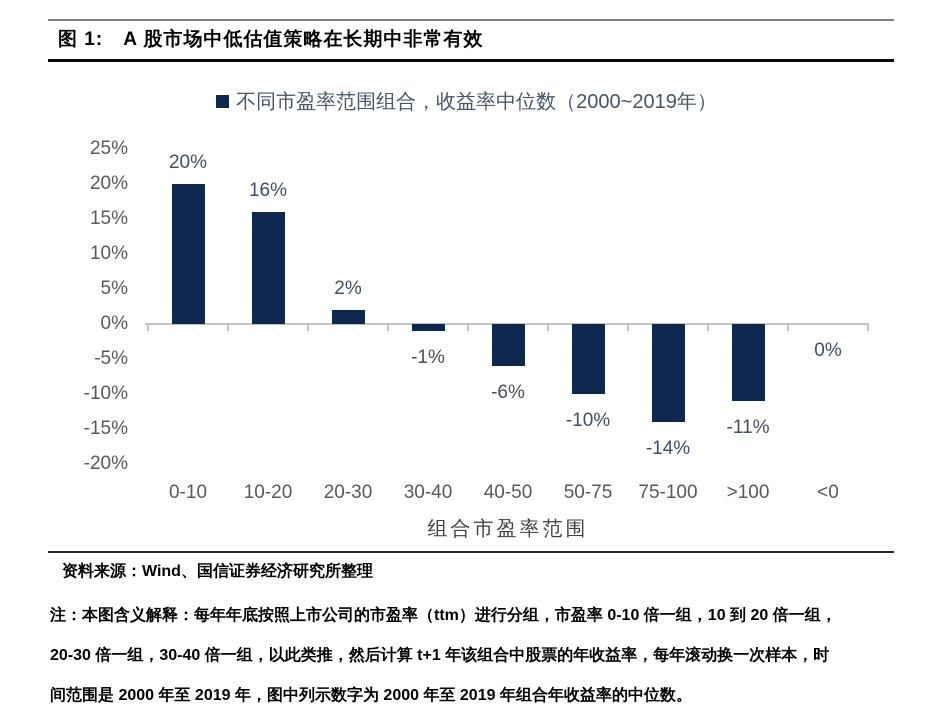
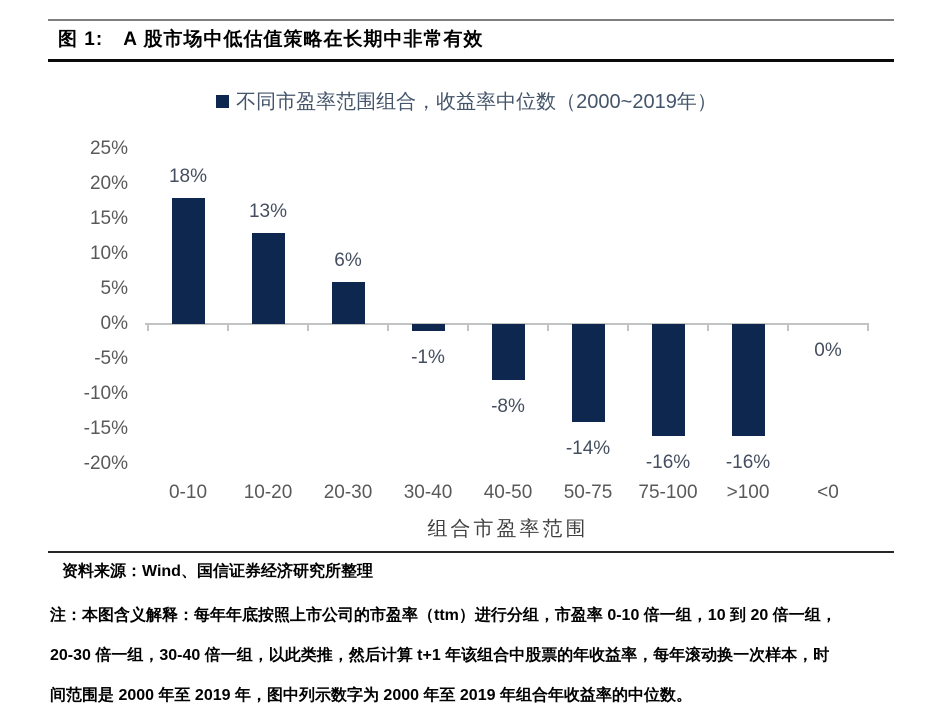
0-10: 20% -> 18%
10-20: 16% -> 13%
20-30: 2% -> 6%
40-50: -6% -> -8%
50-75: -10% -> -14%
75-100: -14% -> -16%
>100: -11% -> -16%
